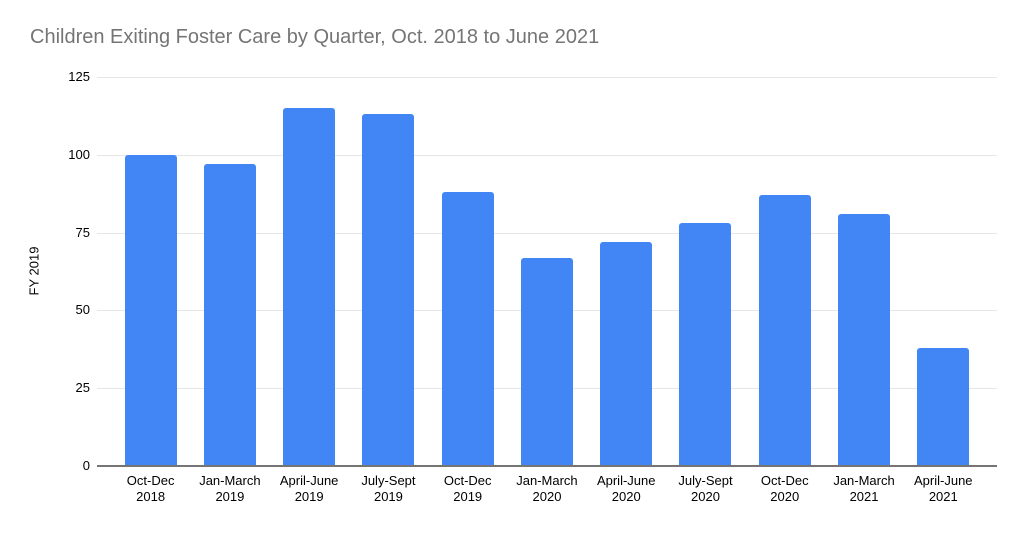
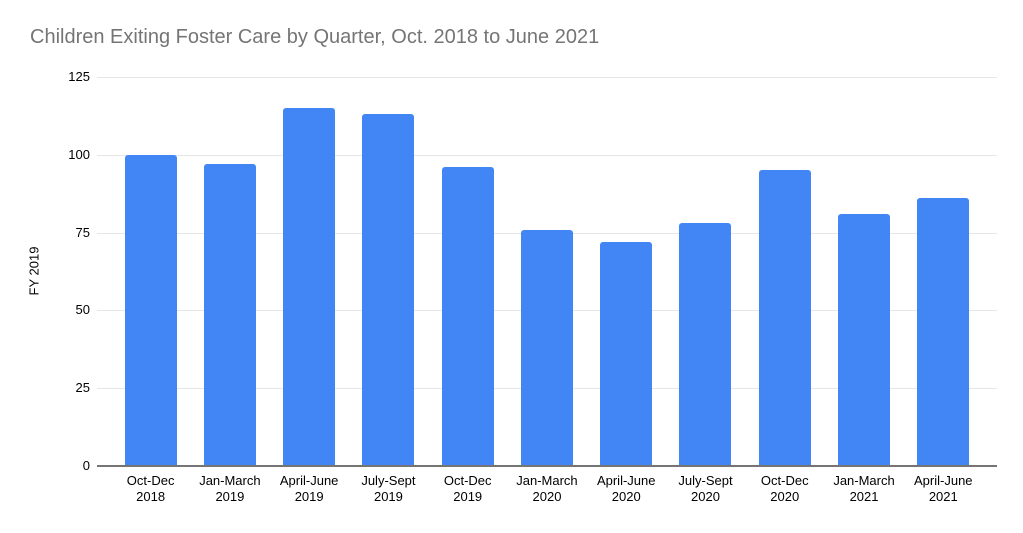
Oct-Dec 2019: 88 -> 96
Jan-March 2020: 67 -> 76
Oct-Dec 2020: 87 -> 95
April-June 2021: 38 -> 86
